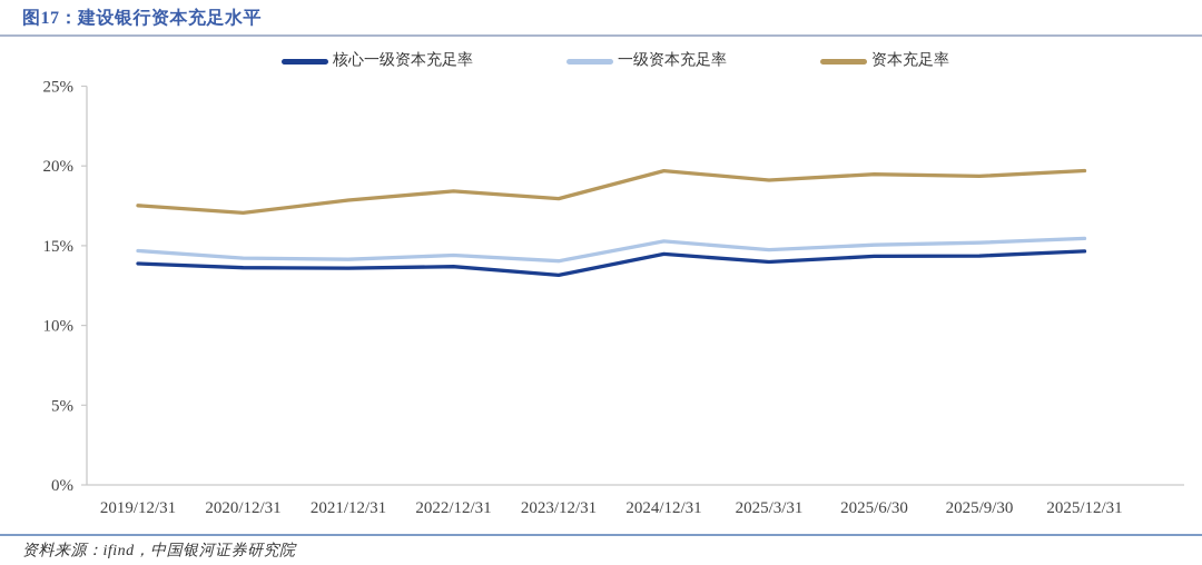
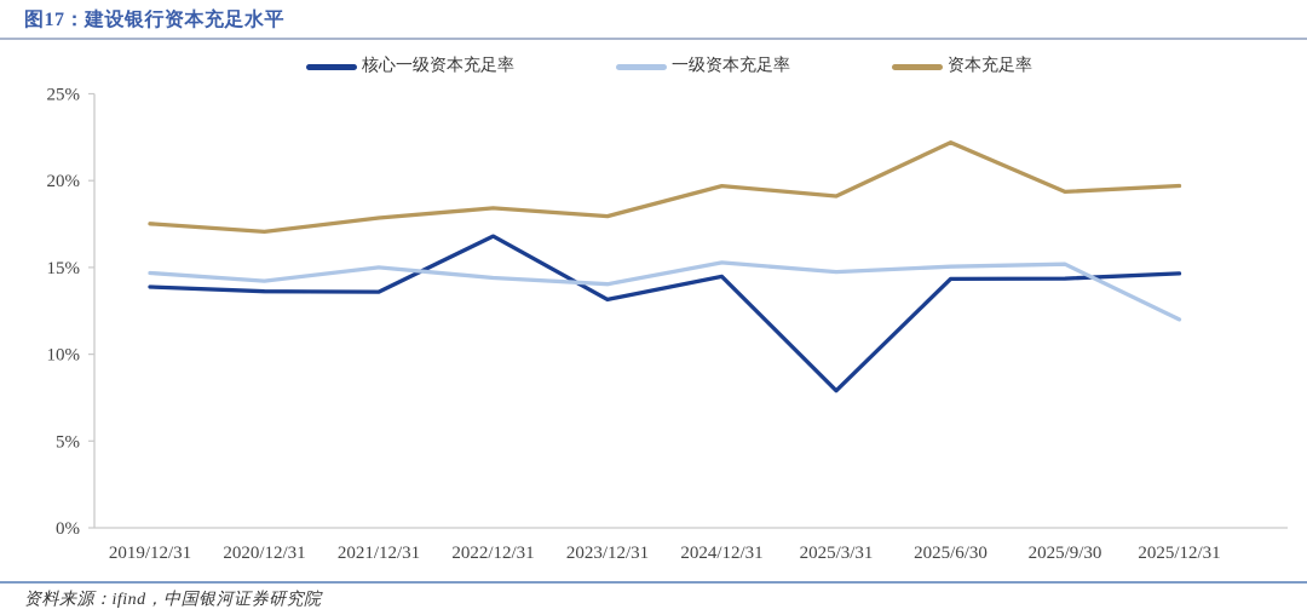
一级资本充足率/2021/12/31: 14.1% -> 15.0%
核心一级资本充足率/2022/12/31: 13.7% -> 16.8%
核心一级资本充足率/2025/3/31: 14.0% -> 7.9%
资本充足率/2025/6/30: 19.5% -> 22.2%
一级资本充足率/2025/12/31: 15.4% -> 12.0%
